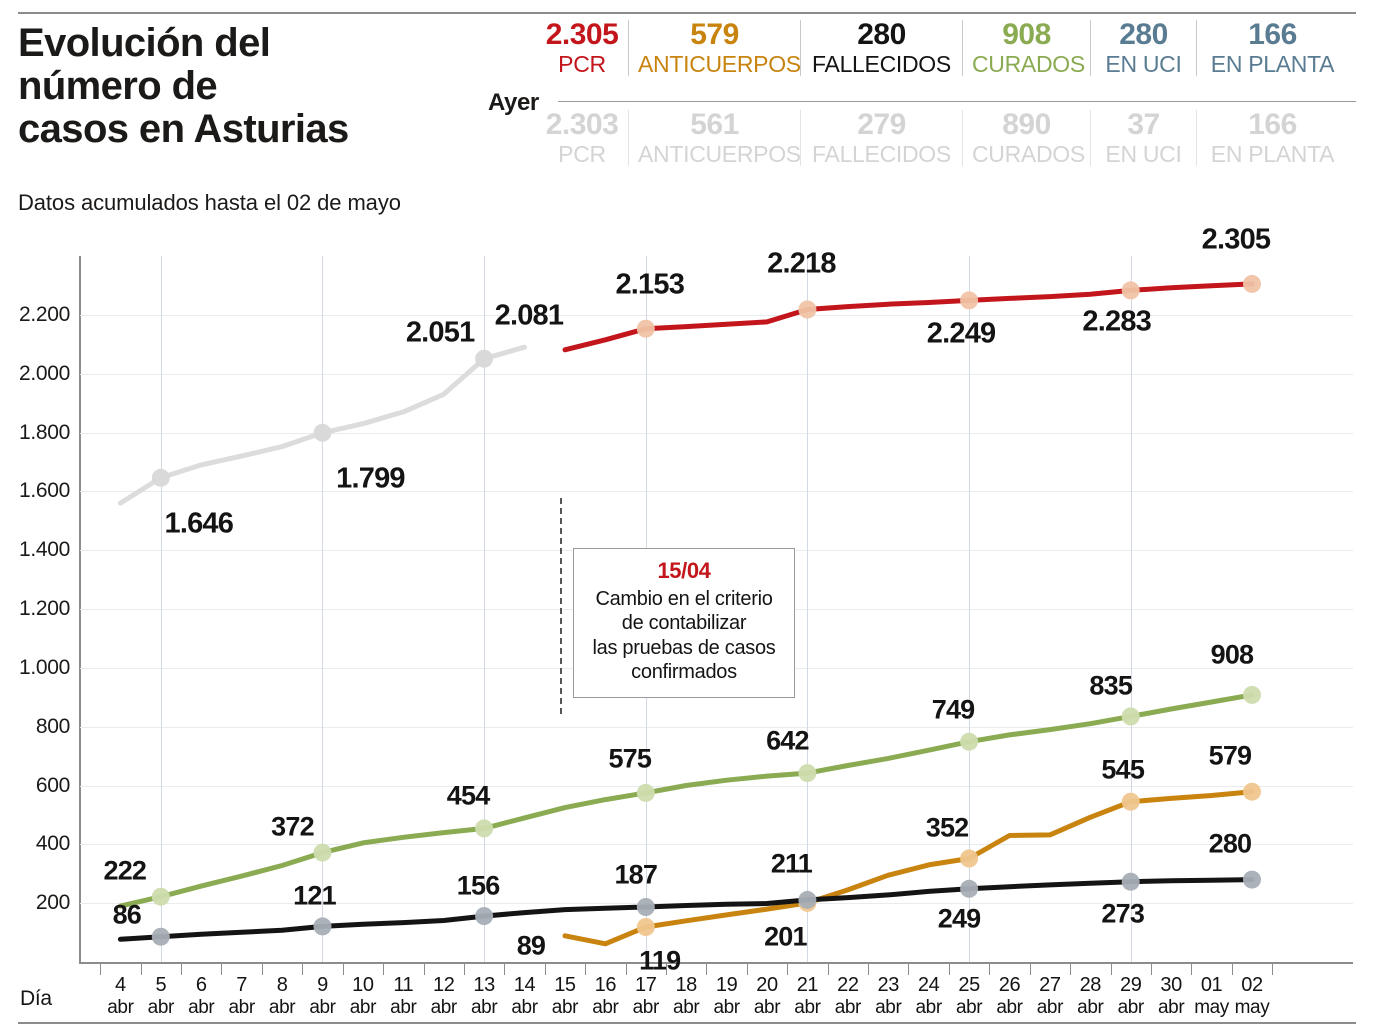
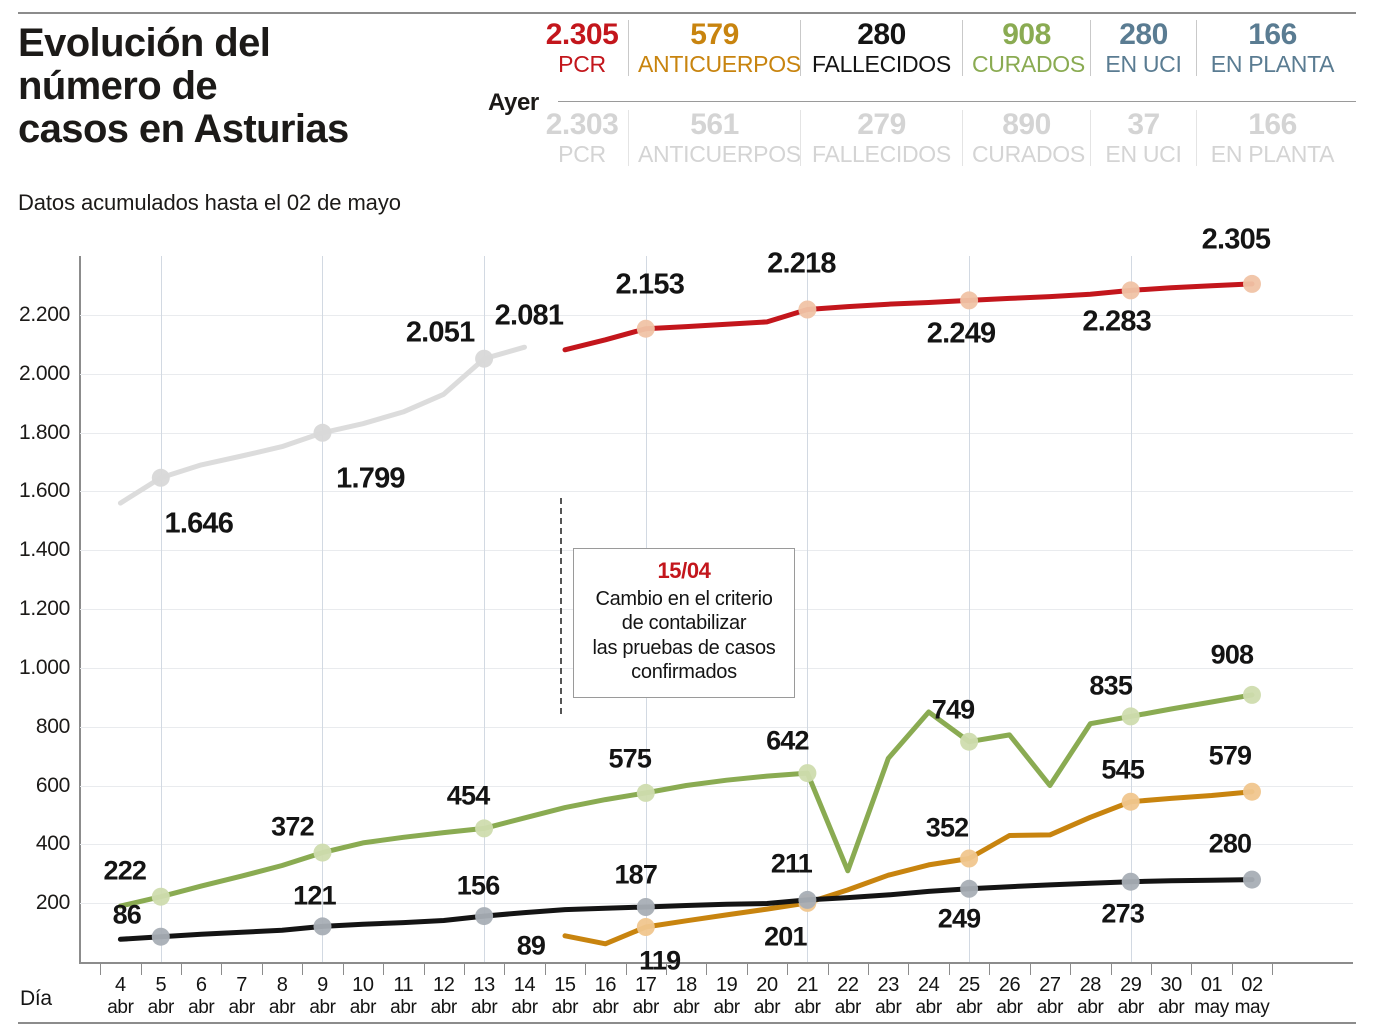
CURADOS/22 abr: 670 -> 310
CURADOS/24 abr: 720 -> 850
CURADOS/27 abr: 790 -> 600
